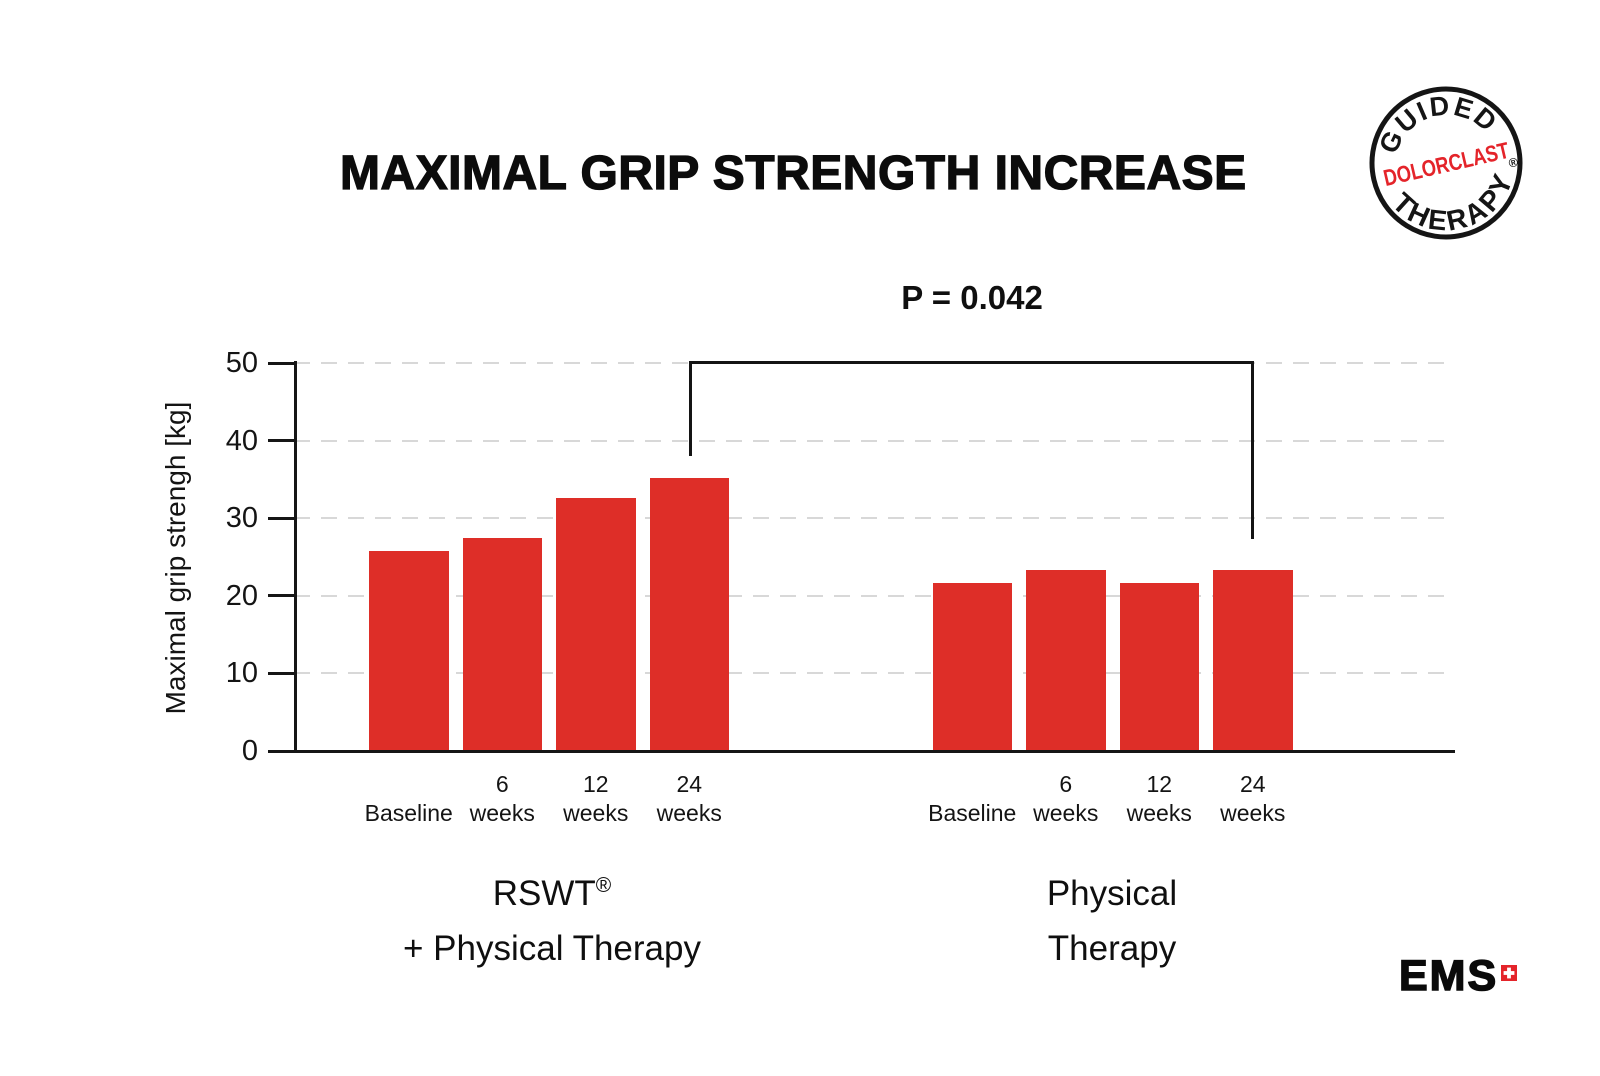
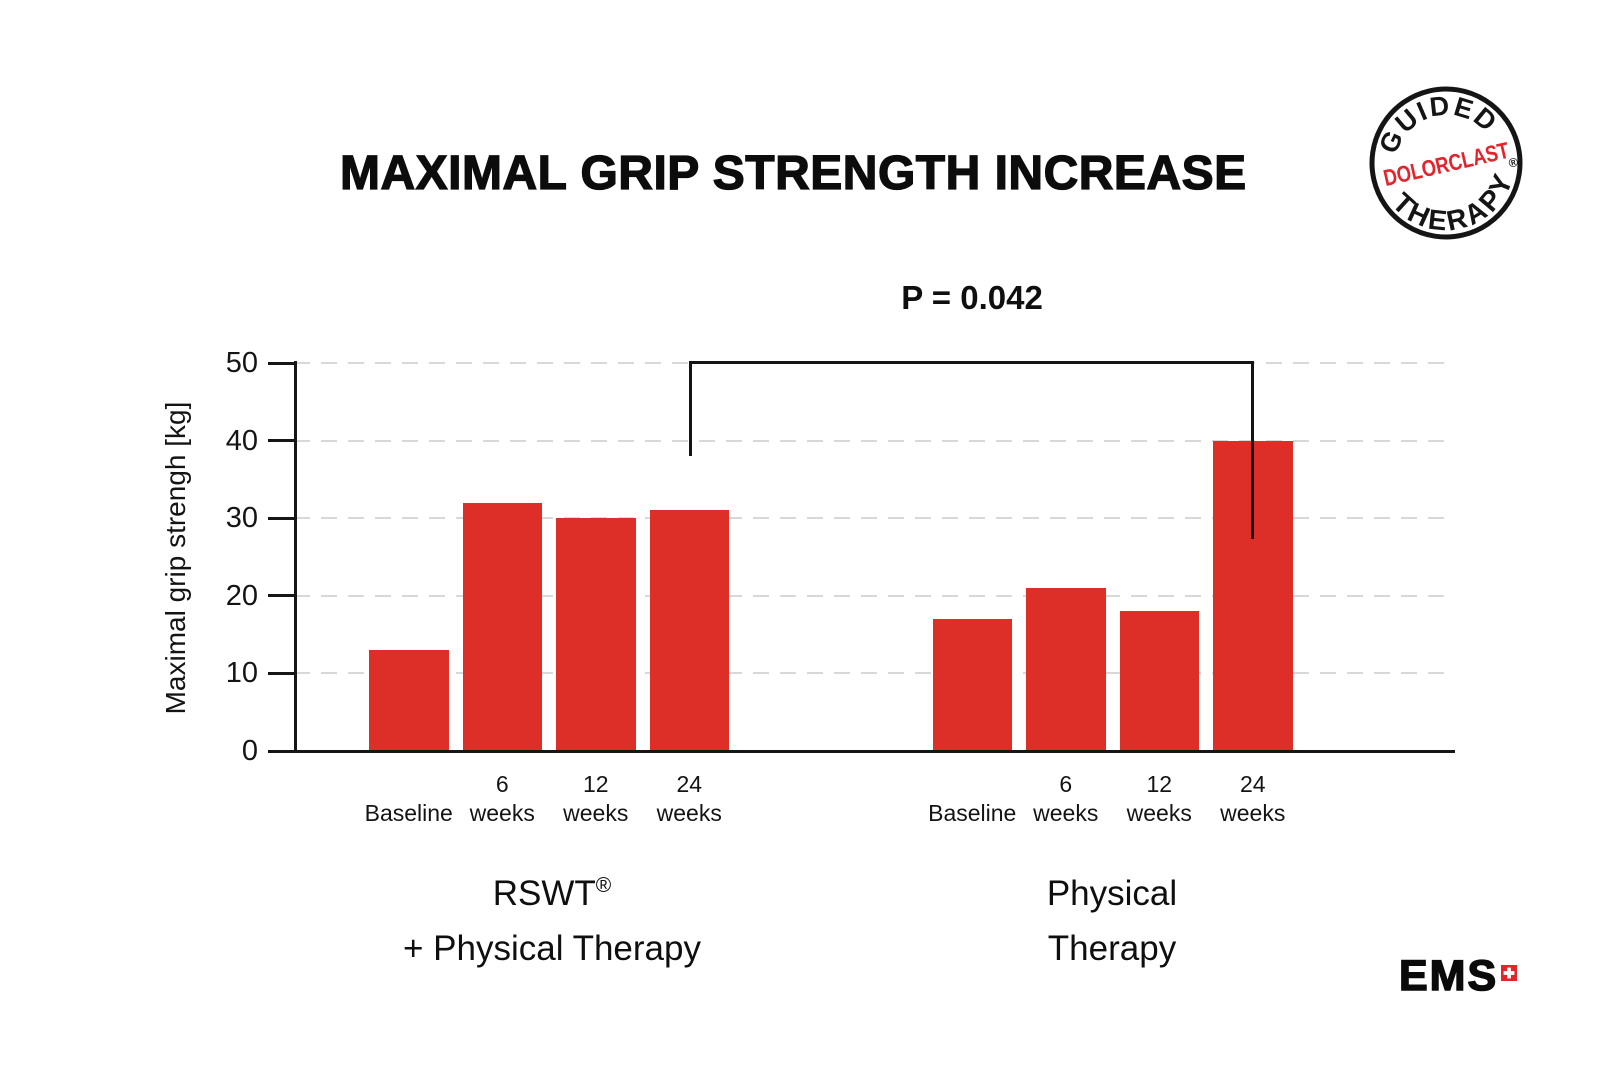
RSWT® + Physical Therapy/Baseline: 26 -> 13
Physical Therapy/Baseline: 22 -> 17
RSWT® + Physical Therapy/6 weeks: 28 -> 32
Physical Therapy/6 weeks: 23 -> 21
RSWT® + Physical Therapy/12 weeks: 33 -> 30
Physical Therapy/12 weeks: 22 -> 18
RSWT® + Physical Therapy/24 weeks: 35 -> 31
Physical Therapy/24 weeks: 23 -> 40
